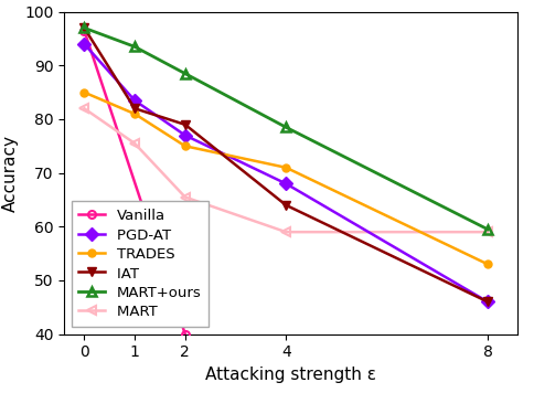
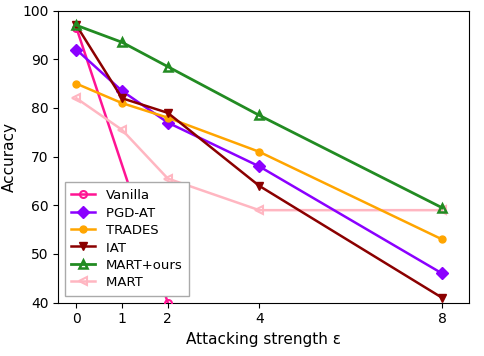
PGD-AT/0: 94.0 -> 92.0
TRADES/2: 75 -> 78
IAT/8: 46 -> 41
